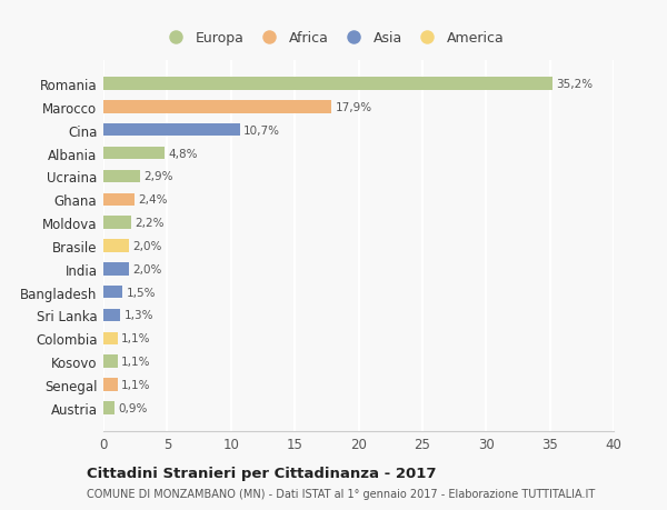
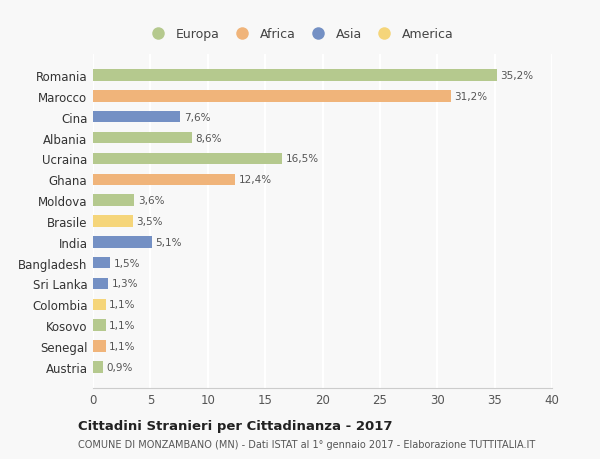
Marocco: 17,9% -> 31,2%
Cina: 10,7% -> 7,6%
Albania: 4,8% -> 8,6%
Ucraina: 2,9% -> 16,5%
Ghana: 2,4% -> 12,4%
Moldova: 2,2% -> 3,6%
Brasile: 2,0% -> 3,5%
India: 2,0% -> 5,1%
